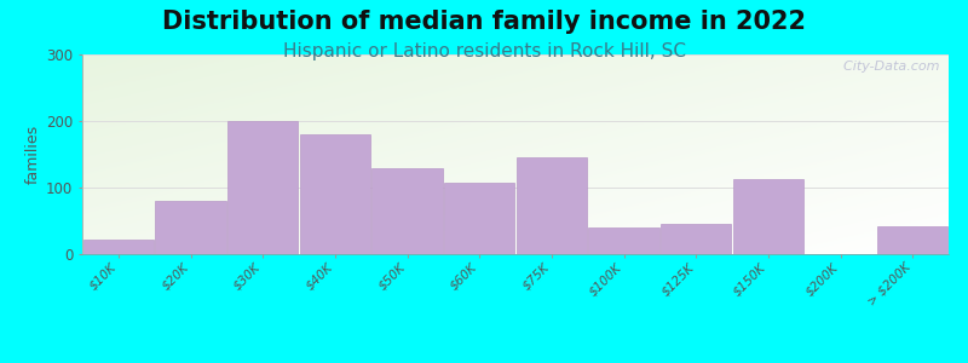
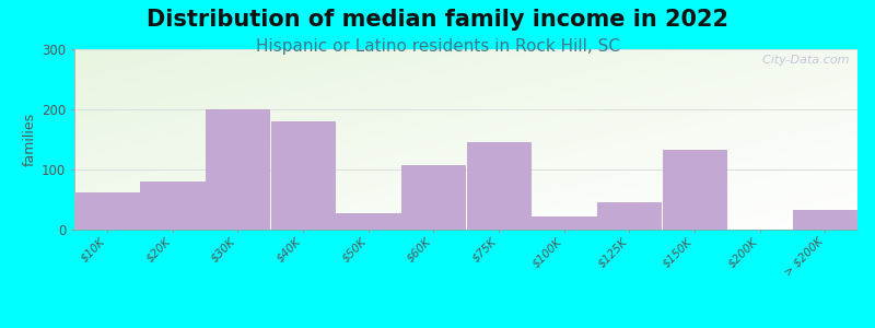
$10K: 22 -> 62
$50K: 130 -> 28
$100K: 40 -> 22
$150K: 113 -> 132
> $200K: 42 -> 32
